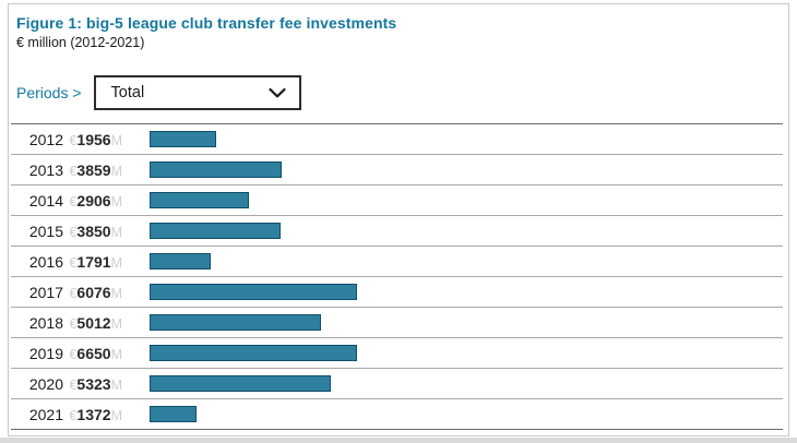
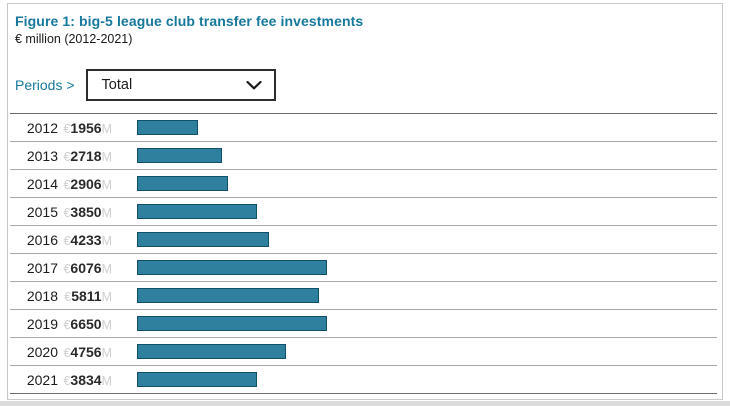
2013: 3859 -> 2718
2016: 1791 -> 4233
2018: 5012 -> 5811
2020: 5323 -> 4756
2021: 1372 -> 3834
